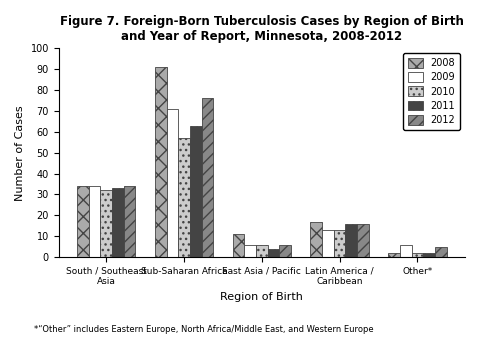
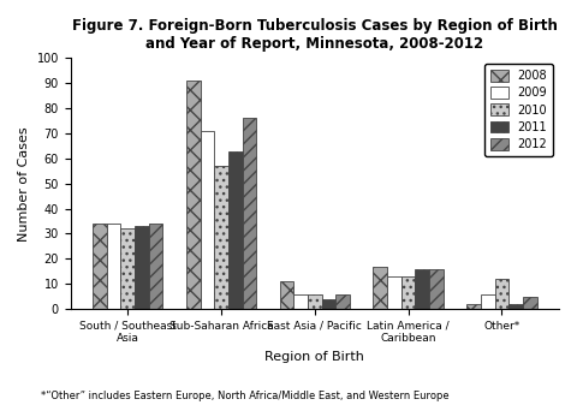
2010/Other*: 2 -> 12
